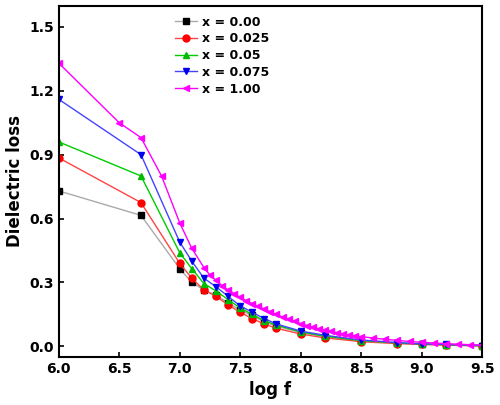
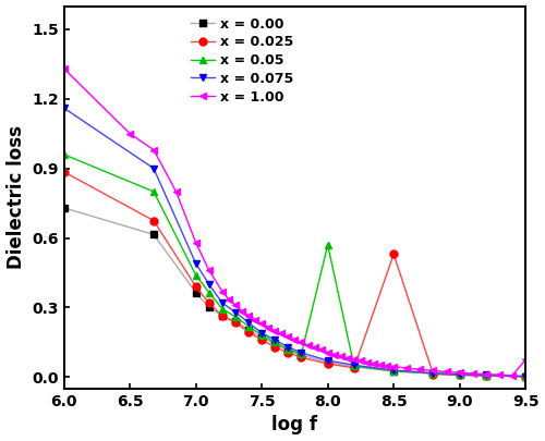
x = 0.05/8.0: 0.068 -> 0.570
x = 0.025/8.5: 0.022 -> 0.530
x = 1.00/9.5: 0.006 -> 0.075
